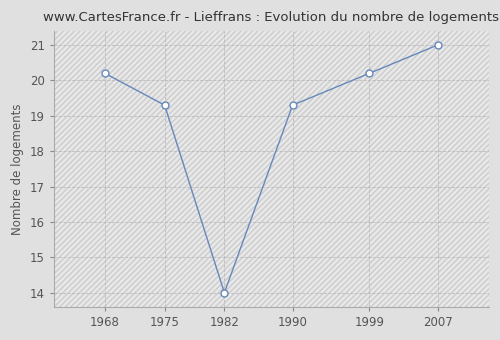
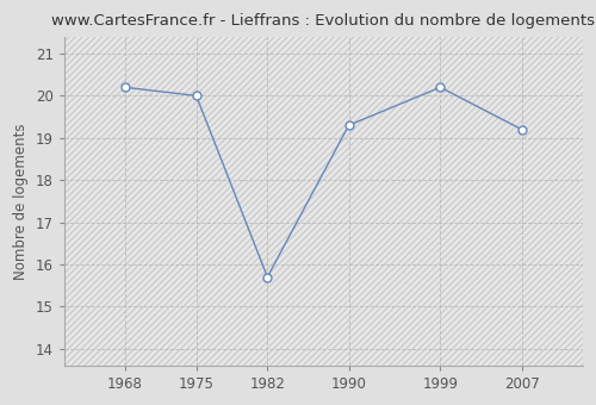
1975: 19.3 -> 20.0
1982: 14.0 -> 15.7
2007: 21.0 -> 19.2
